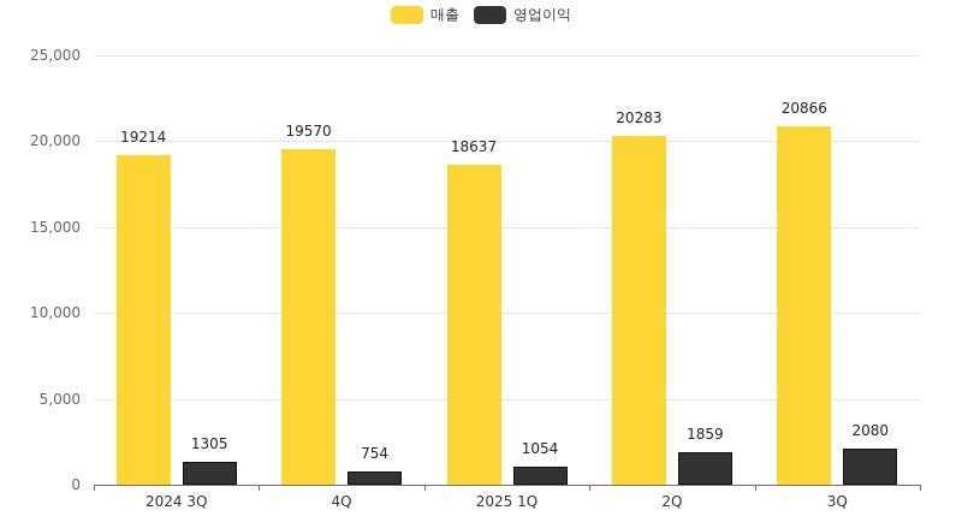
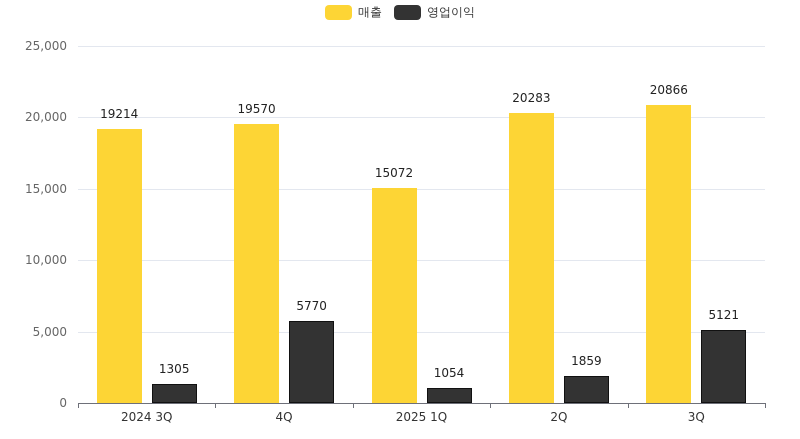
영업이익/4Q: 754 -> 5770
매출/2025 1Q: 18637 -> 15072
영업이익/3Q: 2080 -> 5121
